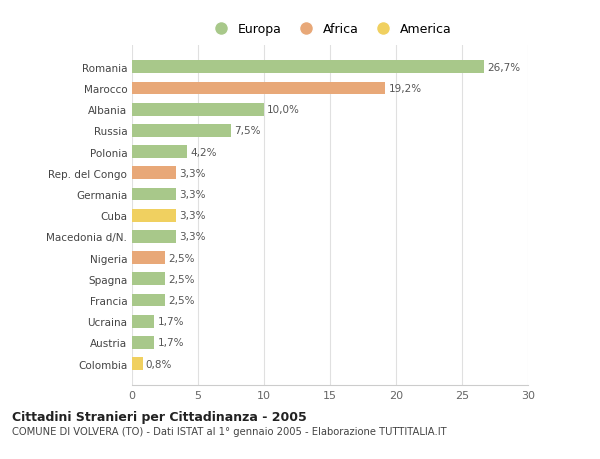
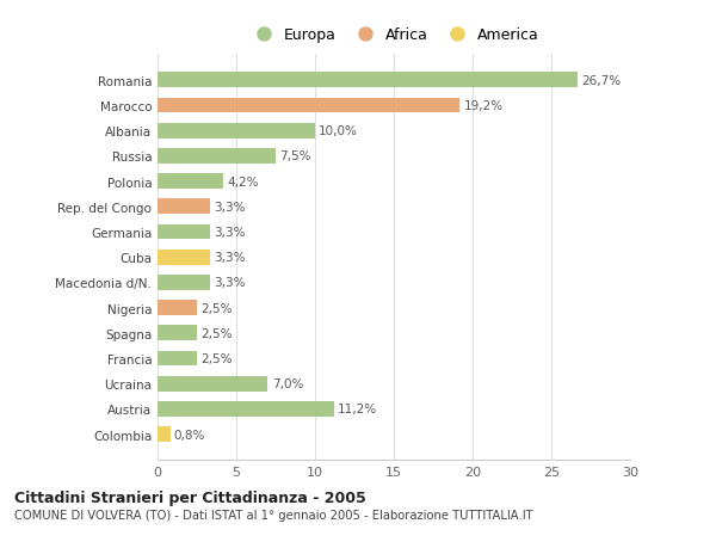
Ucraina: 1,7% -> 7,0%
Austria: 1,7% -> 11,2%
